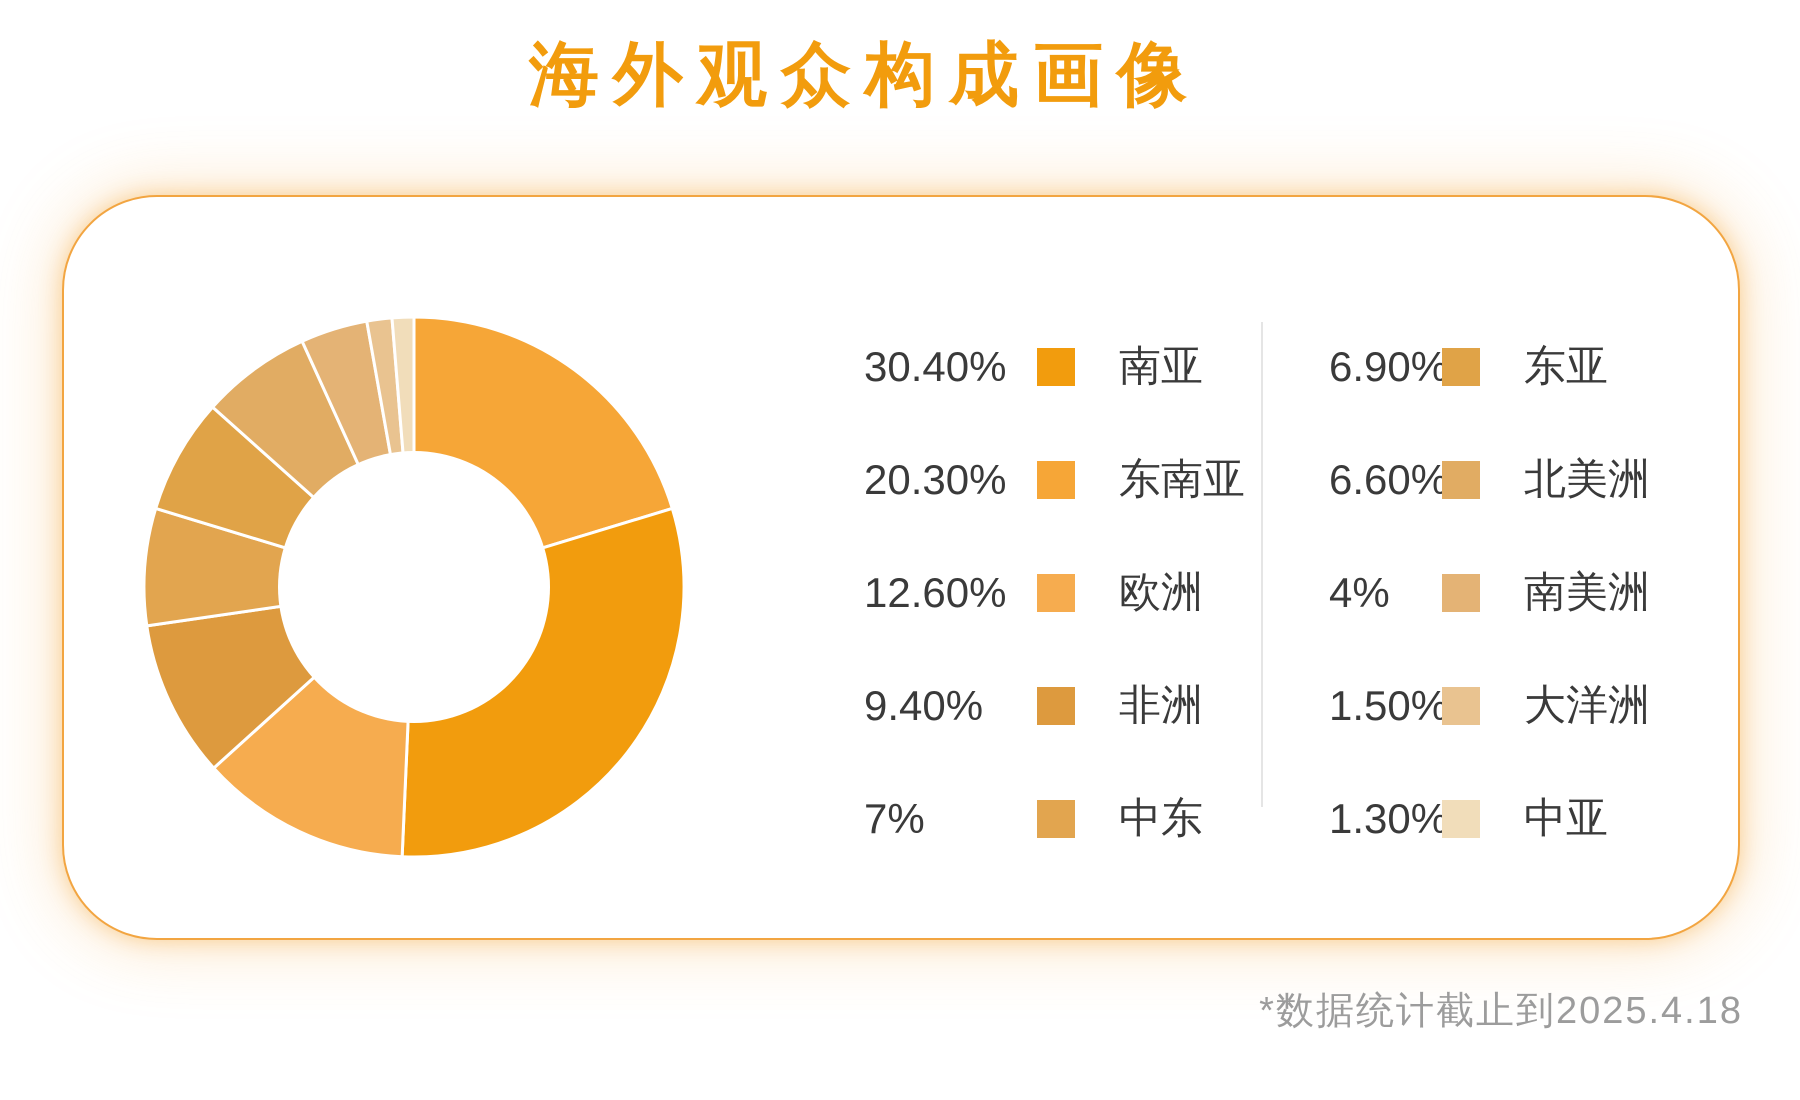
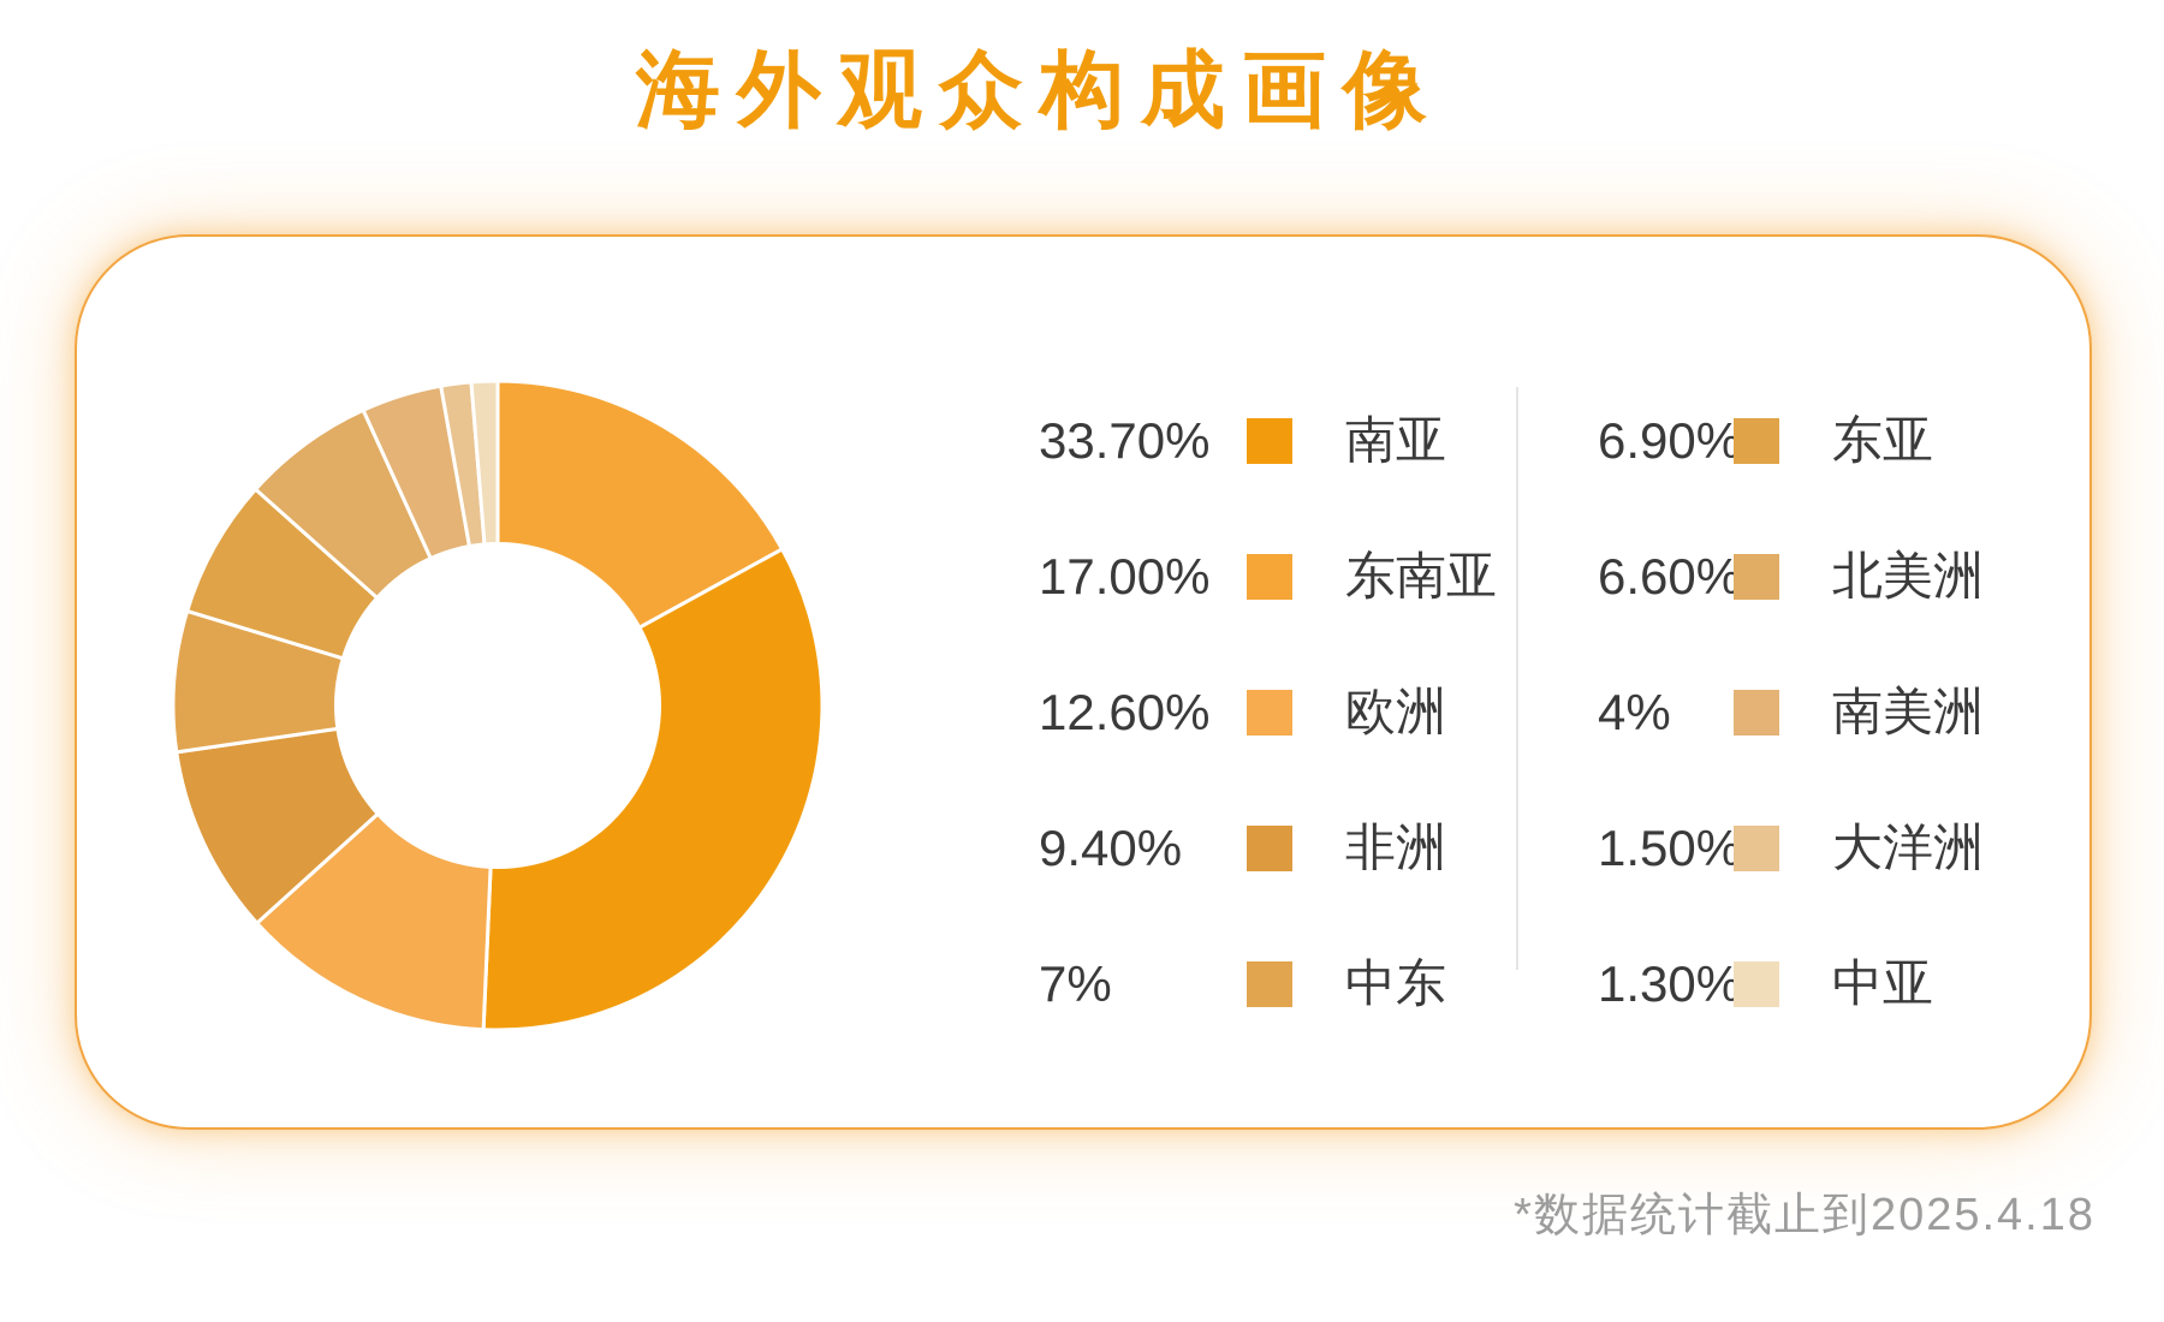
南亚: 30.40% -> 33.70%
东南亚: 20.30% -> 17.00%
